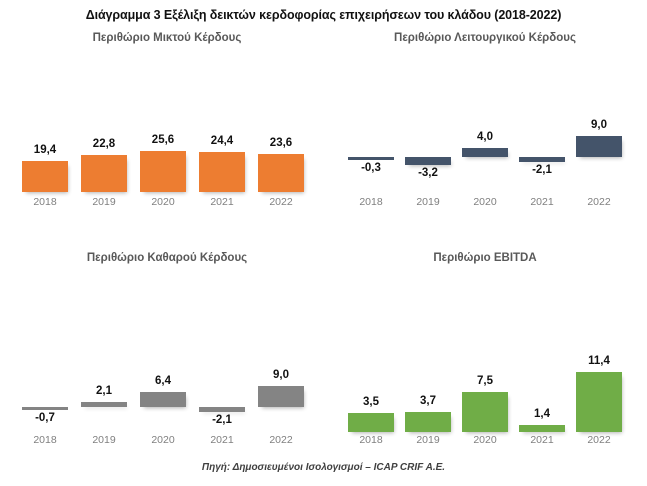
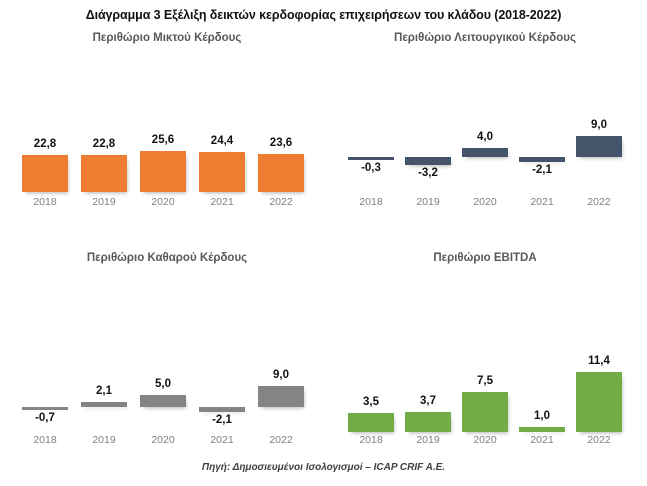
Περιθώριο Μικτού Κέρδους/2018: 19,4 -> 22,8
Περιθώριο Καθαρού Κέρδους/2020: 6,4 -> 5,0
Περιθώριο EBITDA/2021: 1,4 -> 1,0
